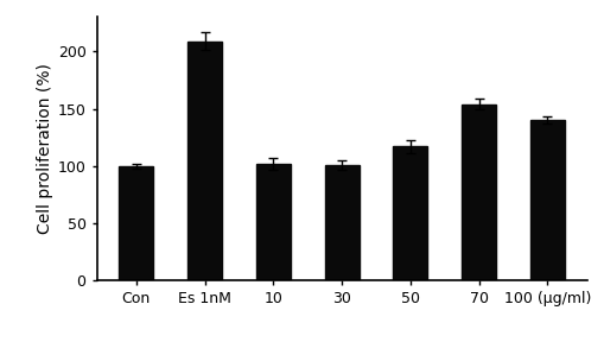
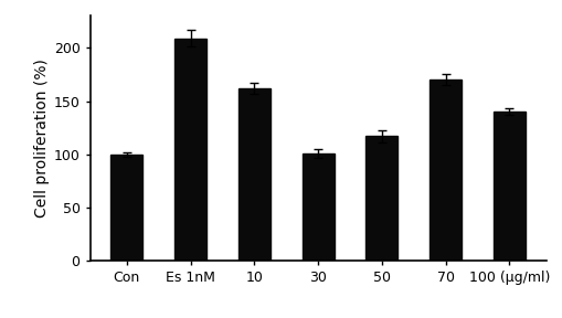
10: 102 -> 162
70: 154 -> 170
